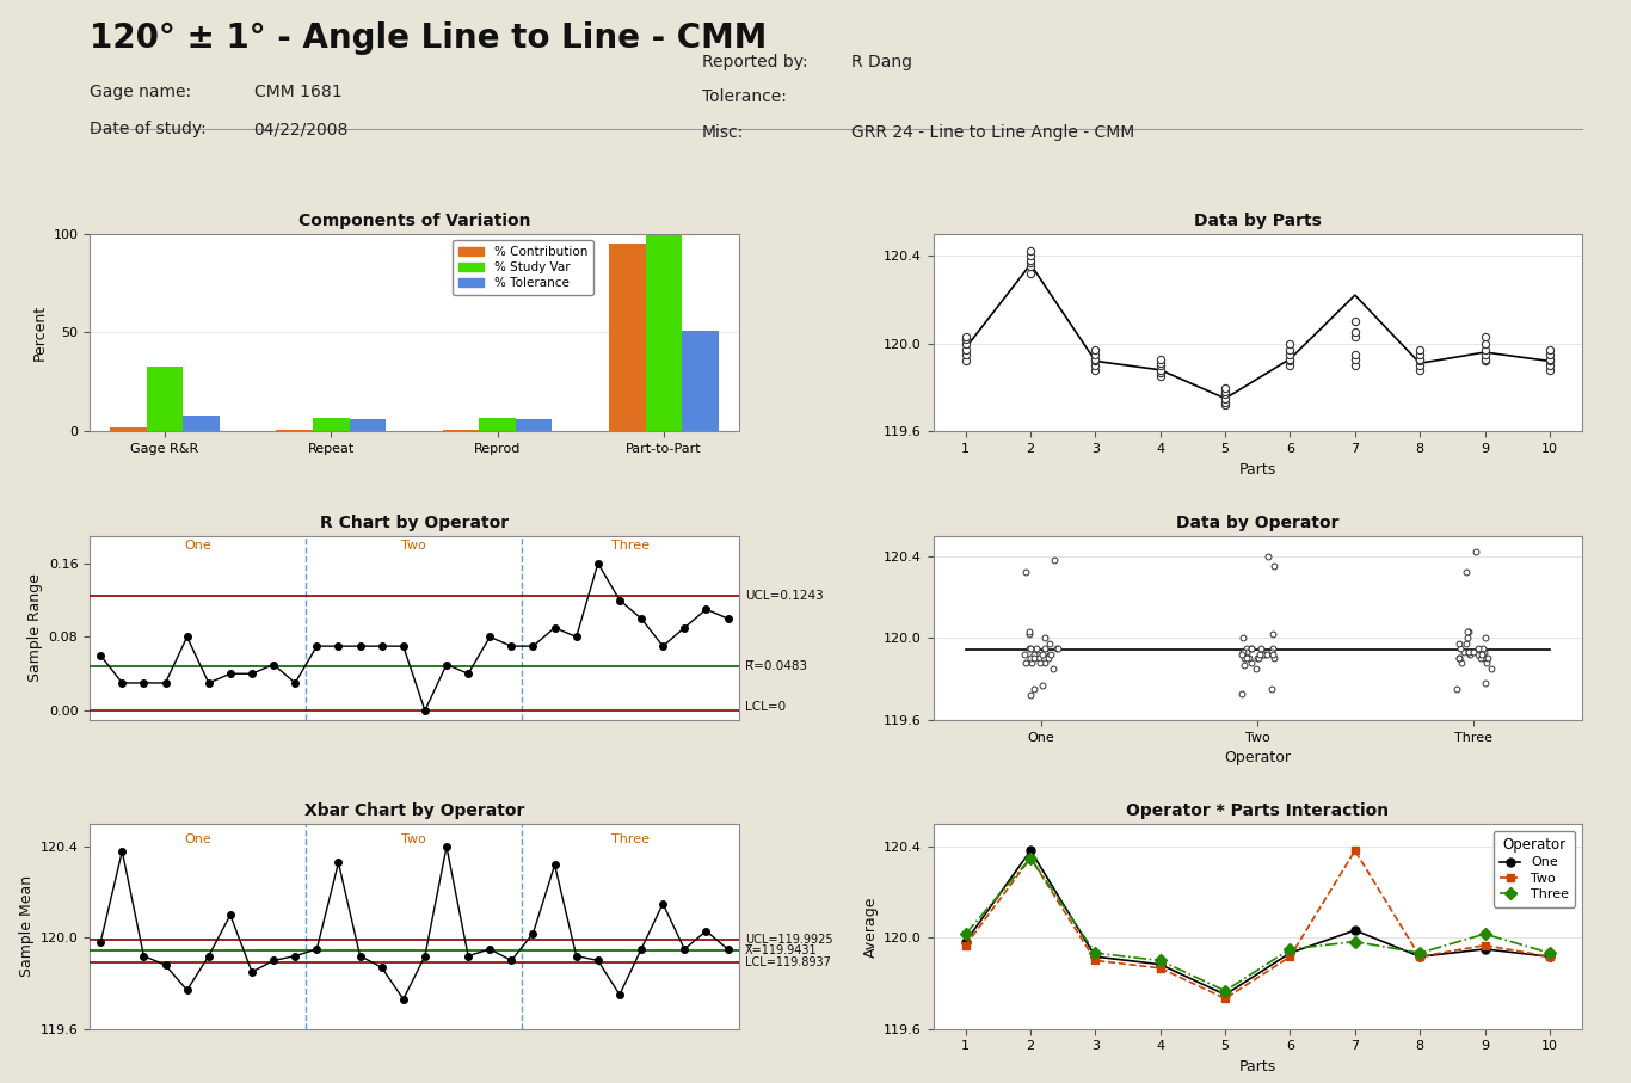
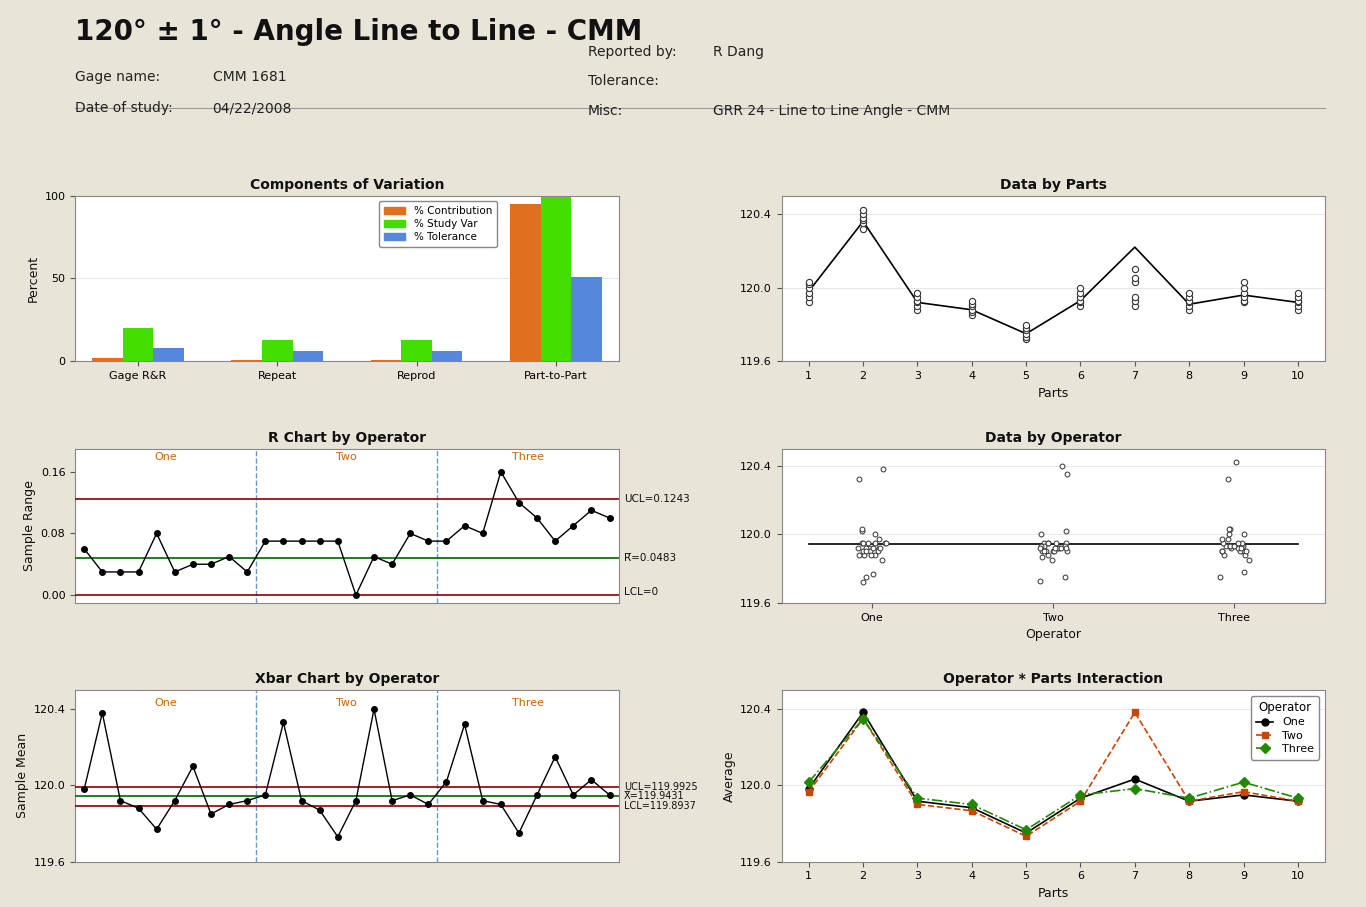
Components of Variation/% Study Var/Gage R&R: 33 -> 20
Components of Variation/% Study Var/Repeat: 7 -> 13
Components of Variation/% Study Var/Reprod: 7 -> 13
